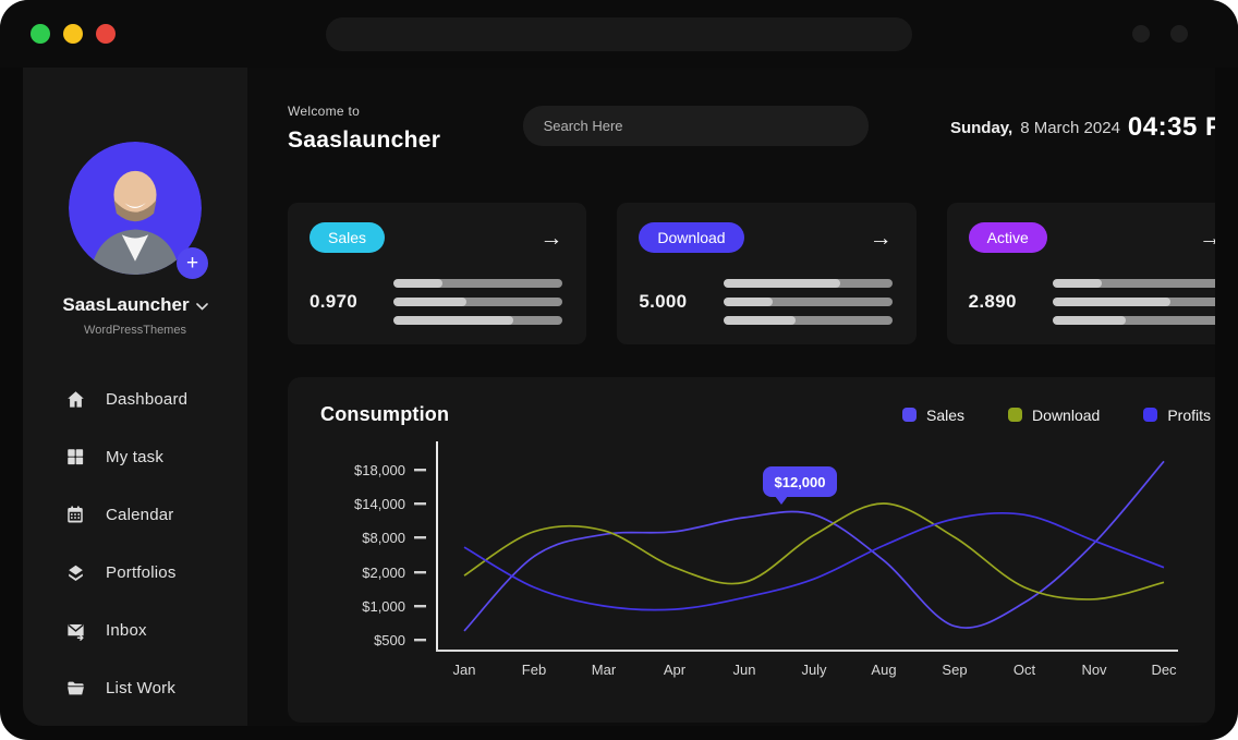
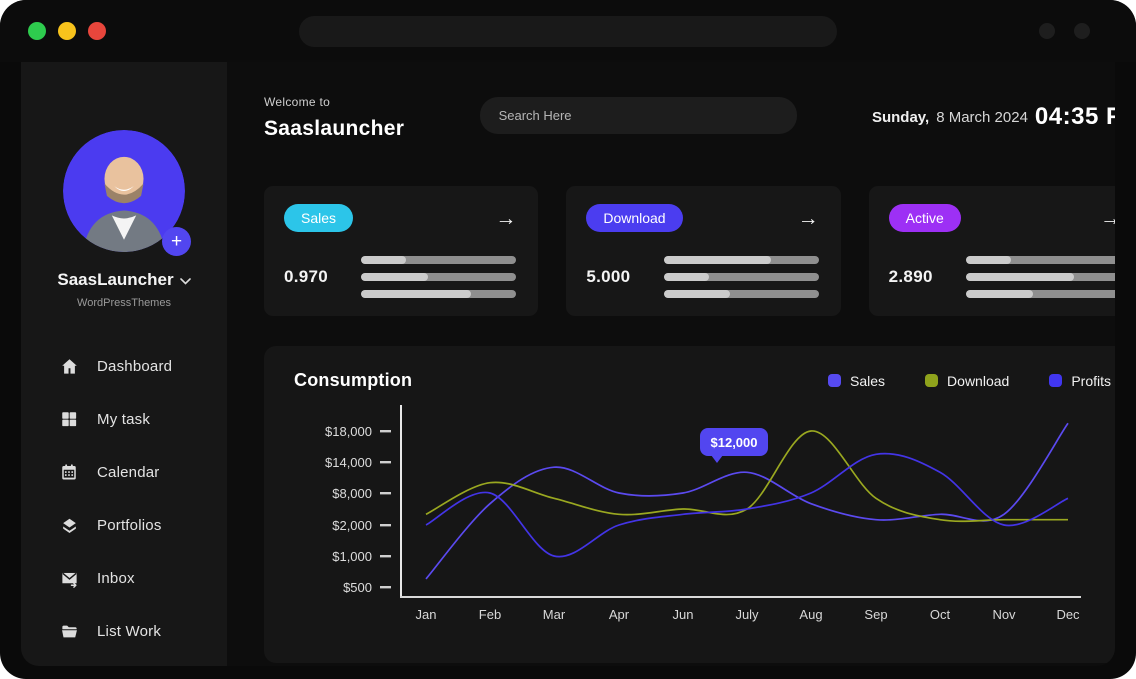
Download/Jan: $2000 -> $4000
Profits/Jan: $6000 -> $2000
Sales/Feb: $5000 -> $6000
Download/Feb: $9000 -> $10000
Profits/Feb: $2000 -> $8000
Sales/Mar: $8000 -> $13000
Download/Mar: $9000 -> $7000
Sales/Apr: $9000 -> $8000
Download/Apr: $3000 -> $4000
Profits/Apr: $1000 -> $2000
Sales/Jun: $12000 -> $8000
Download/Jun: $2000 -> $5000
Profits/Jun: $1000 -> $4000
Download/July: $8000 -> $5000
Profits/July: $2000 -> $5000
Sales/Aug: $4000 -> $6000
Download/Aug: $14000 -> $18000
Profits/Aug: $7000 -> $8000
Sales/Sep: $1000 -> $3000
Download/Sep: $8000 -> $7000
Profits/Sep: $11000 -> $15000
Sales/Oct: $1000 -> $4000
Download/Oct: $2000 -> $3000
Sales/Nov: $7000 -> $4000
Download/Nov: $1000 -> $3000
Profits/Nov: $7000 -> $2000
Download/Dec: $2000 -> $3000
Profits/Dec: $3000 -> $7000
